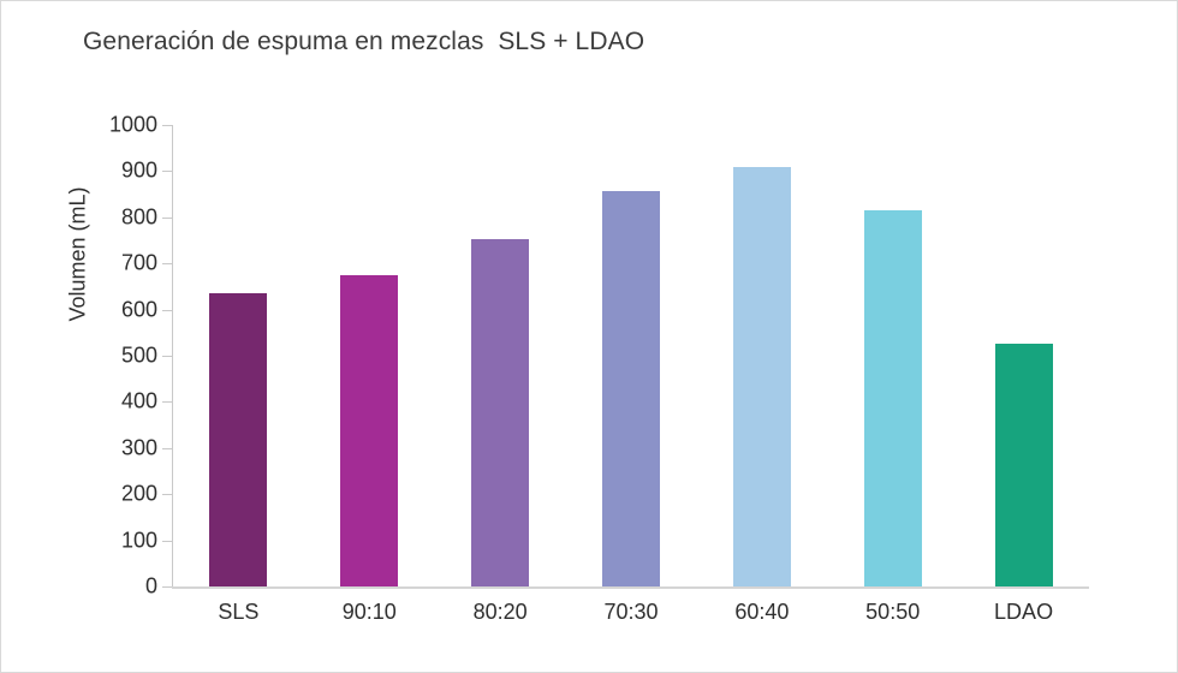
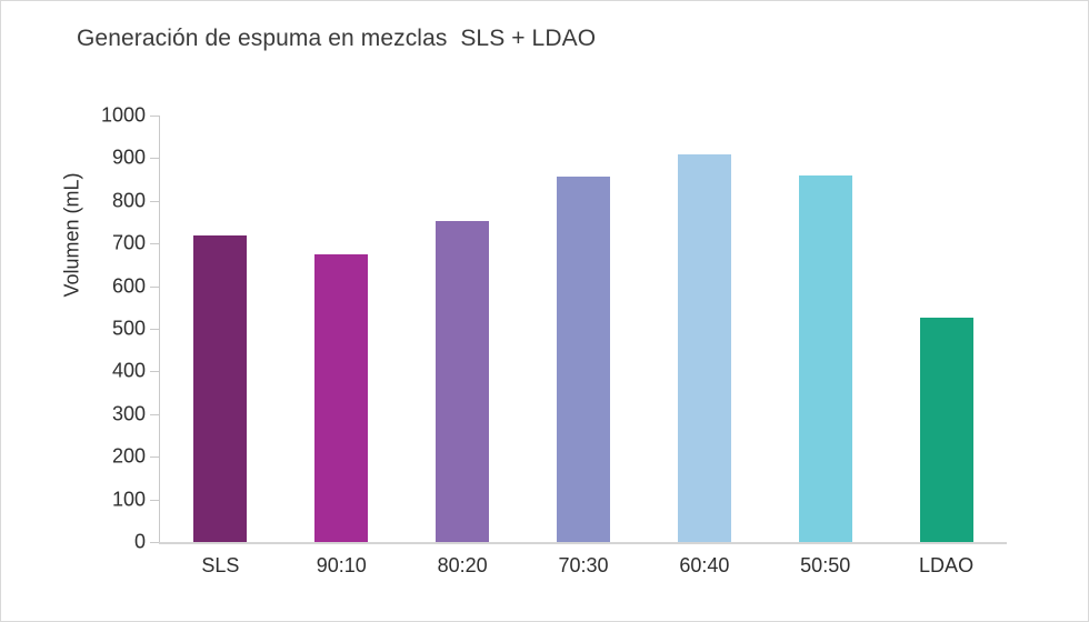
SLS: 640 -> 720
50:50: 820 -> 860
